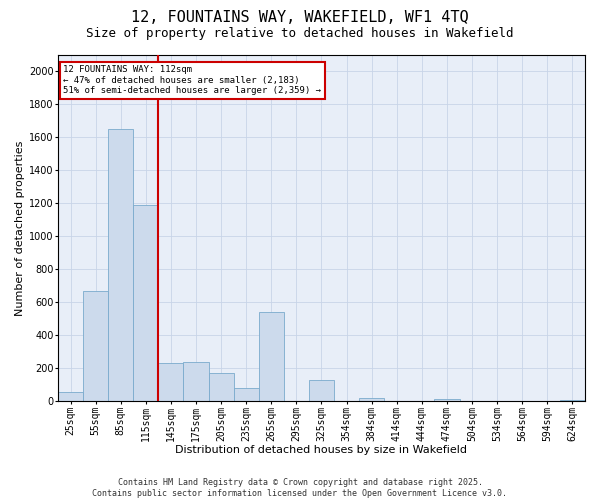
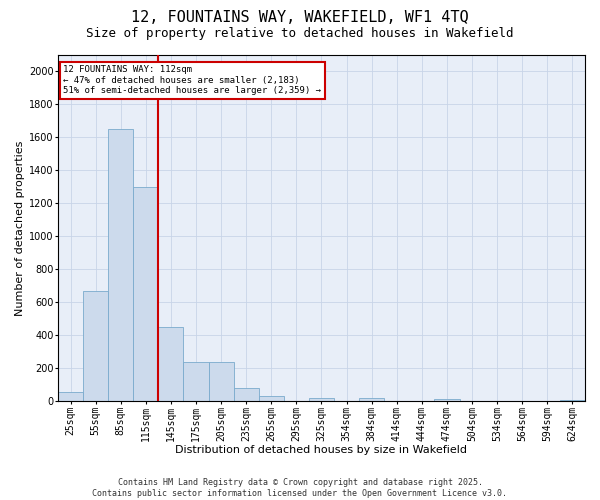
115sqm: 1190 -> 1300
145sqm: 230 -> 450
205sqm: 170 -> 240
265sqm: 540 -> 40
325sqm: 130 -> 20
